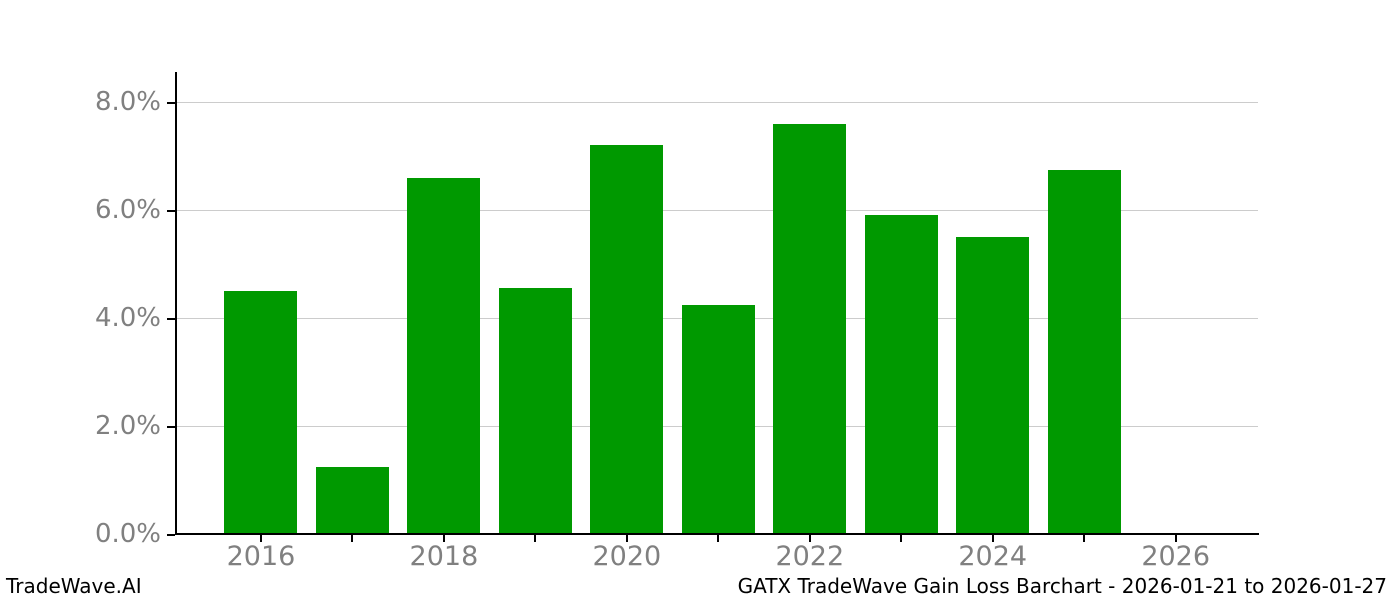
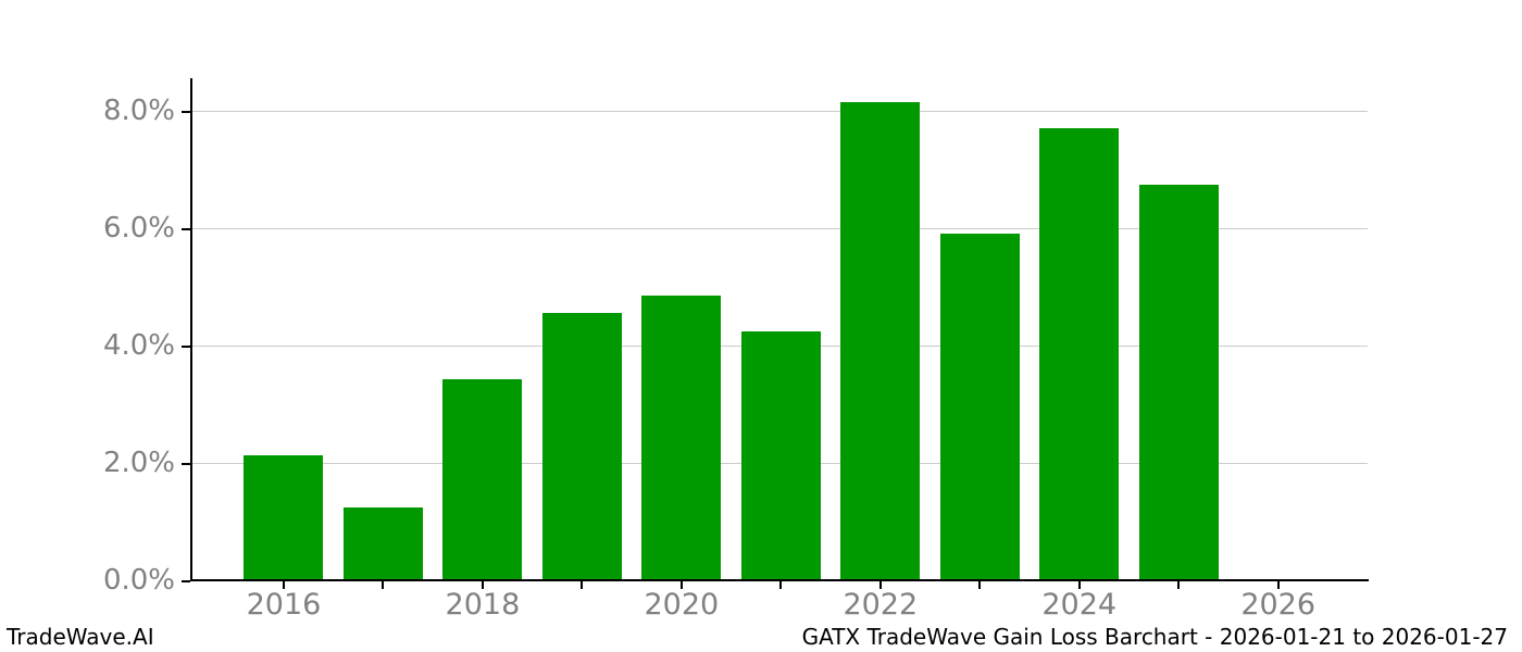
2016: 4.5% -> 2.1%
2018: 6.6% -> 3.4%
2020: 7.2% -> 4.9%
2022: 7.6% -> 8.2%
2024: 5.5% -> 7.7%
